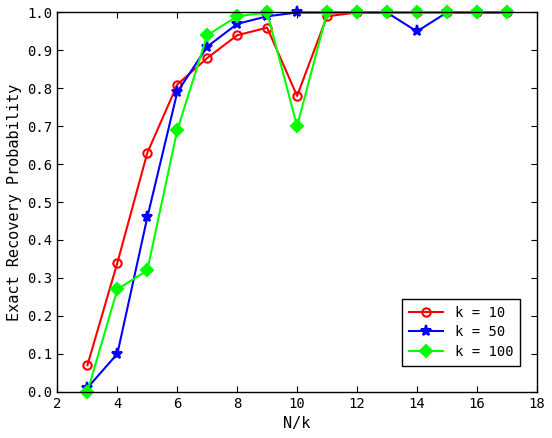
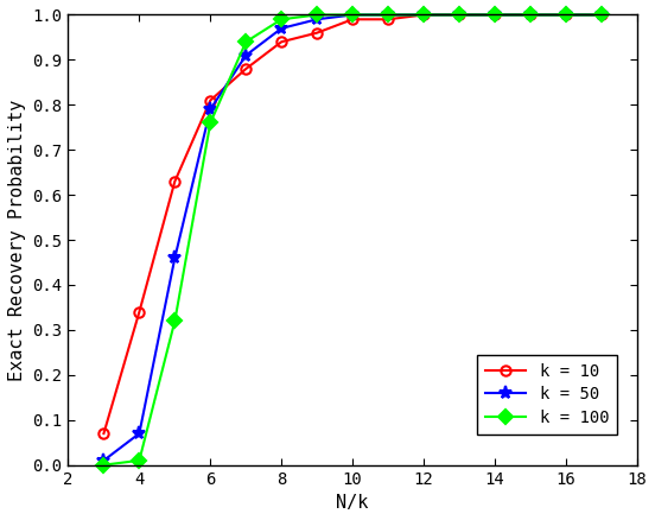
k = 50/4: 0.10 -> 0.07
k = 100/4: 0.27 -> 0.01
k = 100/6: 0.69 -> 0.76
k = 10/10: 0.78 -> 0.99
k = 100/10: 0.70 -> 1.00
k = 50/14: 0.95 -> 1.00
